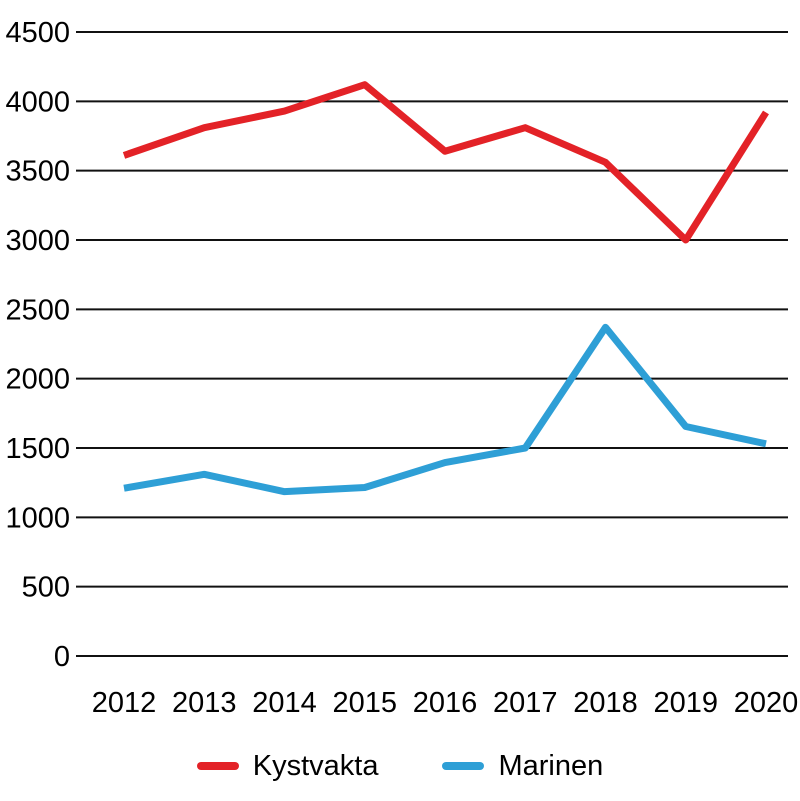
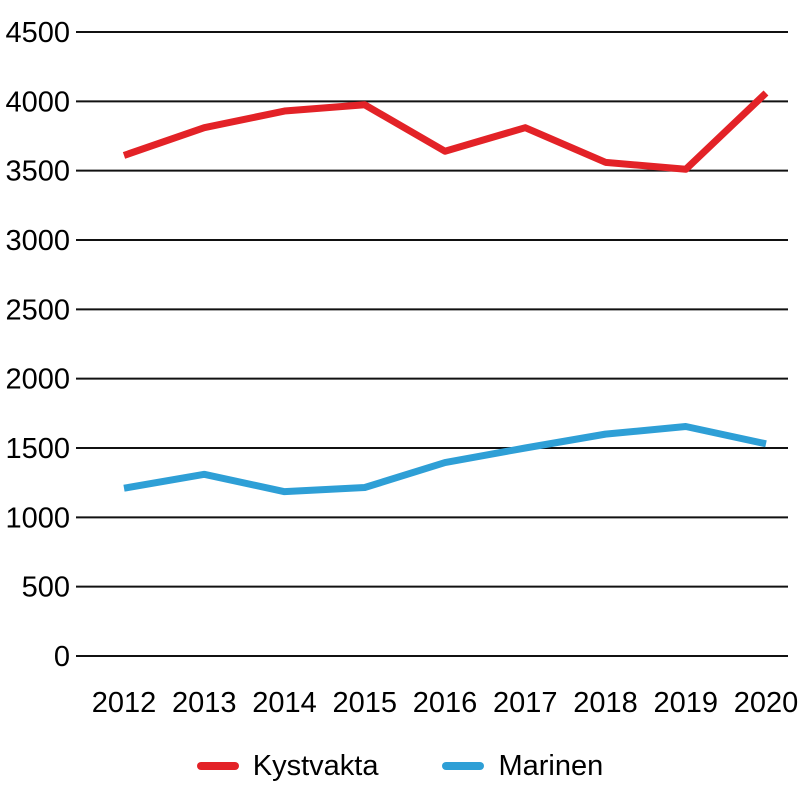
Kystvakta/2015: 4120 -> 3980
Marinen/2018: 2370 -> 1600
Kystvakta/2019: 3000 -> 3510
Kystvakta/2020: 3920 -> 4060
